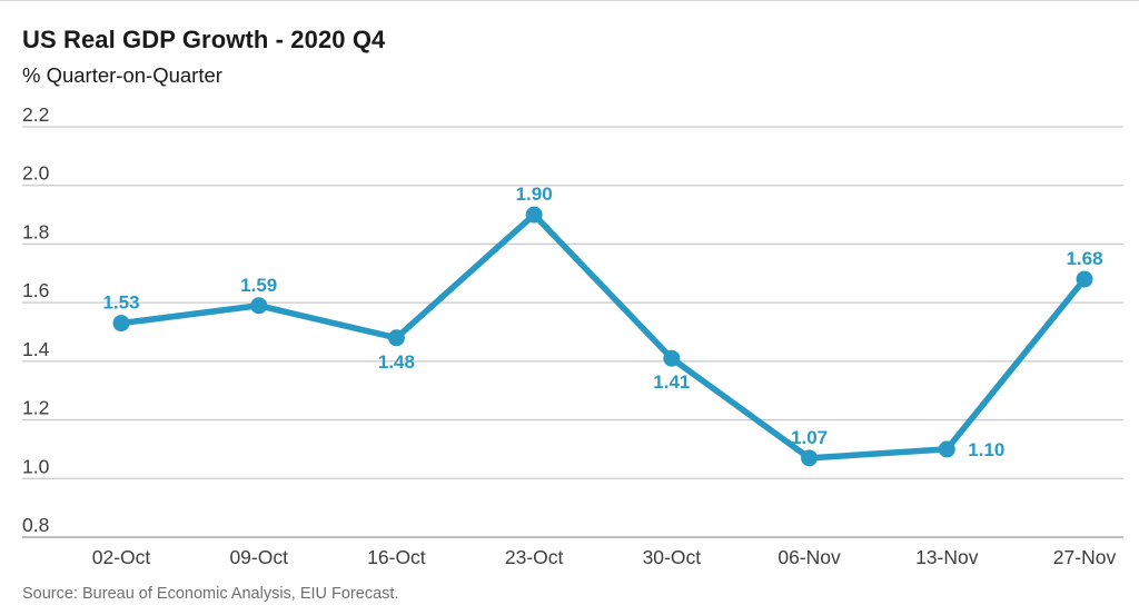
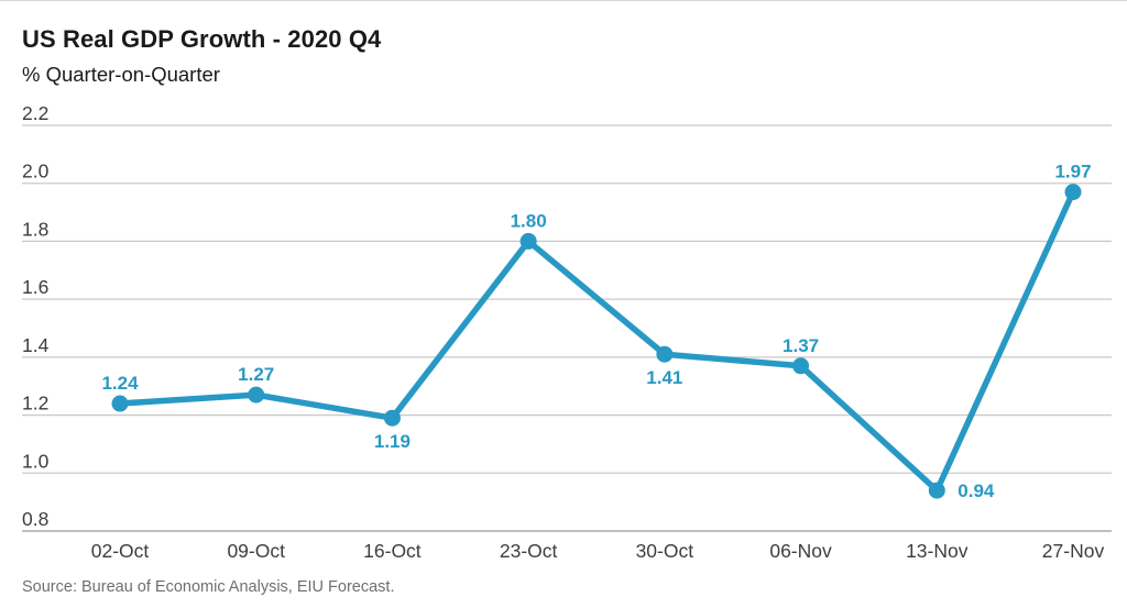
02-Oct: 1.53 -> 1.24
09-Oct: 1.59 -> 1.27
16-Oct: 1.48 -> 1.19
23-Oct: 1.90 -> 1.80
06-Nov: 1.07 -> 1.37
13-Nov: 1.10 -> 0.94
27-Nov: 1.68 -> 1.97
